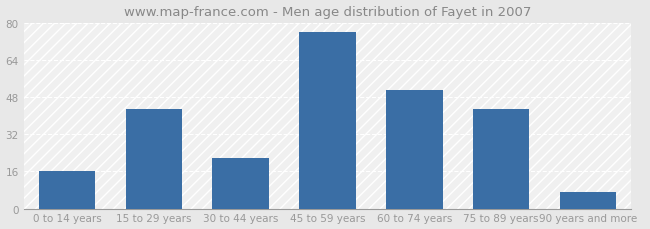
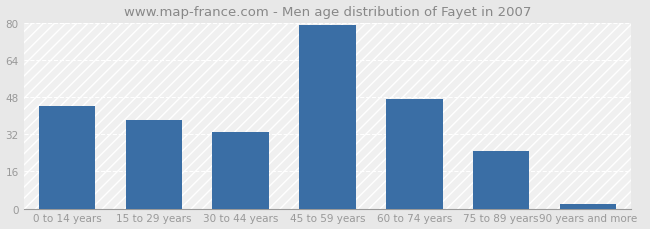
0 to 14 years: 16 -> 44
15 to 29 years: 43 -> 38
30 to 44 years: 22 -> 33
45 to 59 years: 76 -> 79
60 to 74 years: 51 -> 47
75 to 89 years: 43 -> 25
90 years and more: 7 -> 2
